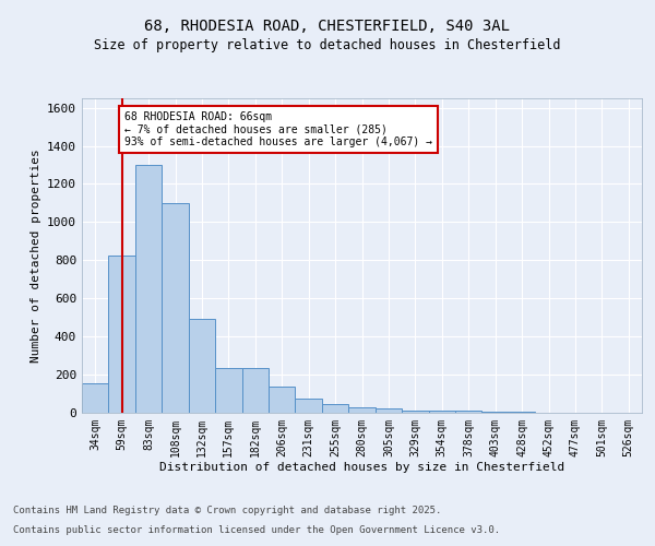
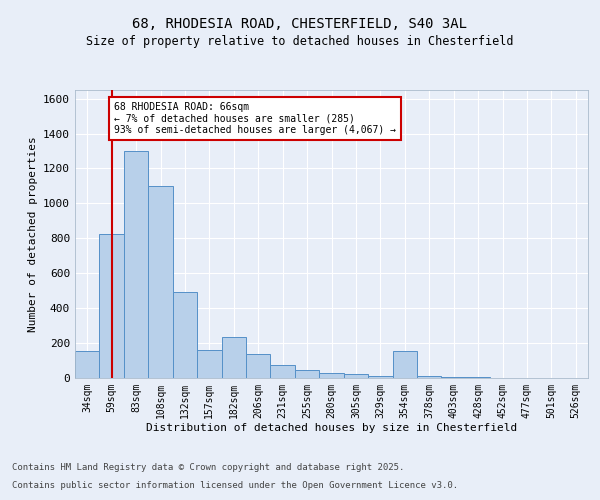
157sqm: 240 -> 160
354sqm: 10 -> 150
